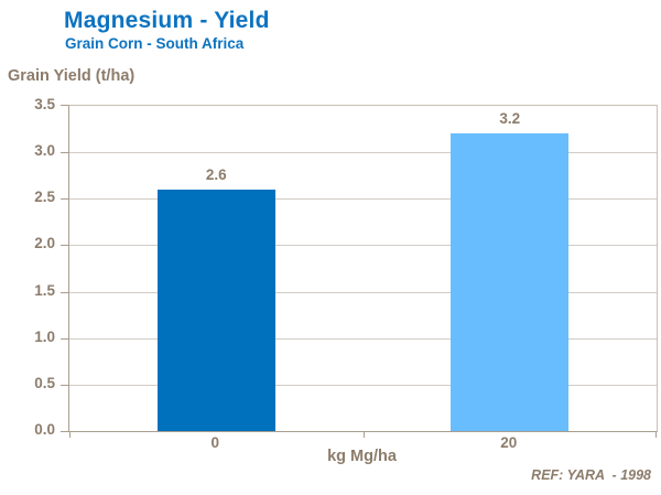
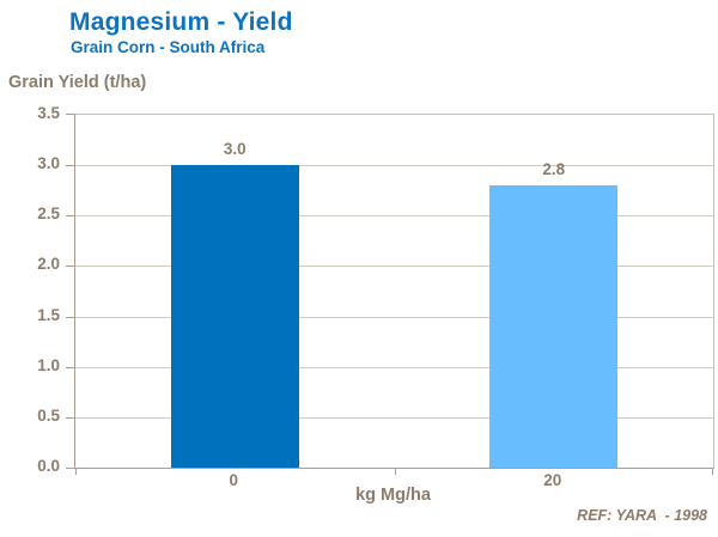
0: 2.6 -> 3.0
20: 3.2 -> 2.8
